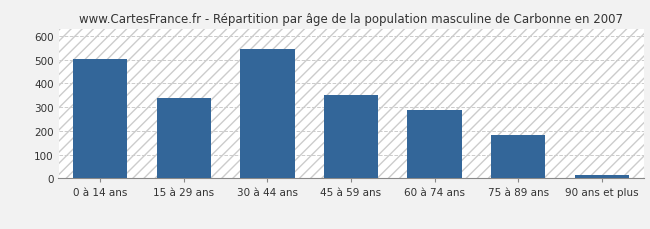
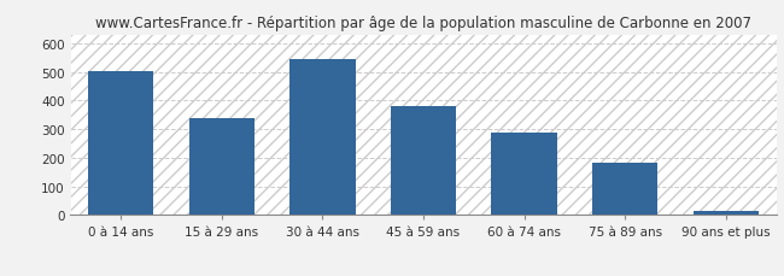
45 à 59 ans: 350 -> 383
